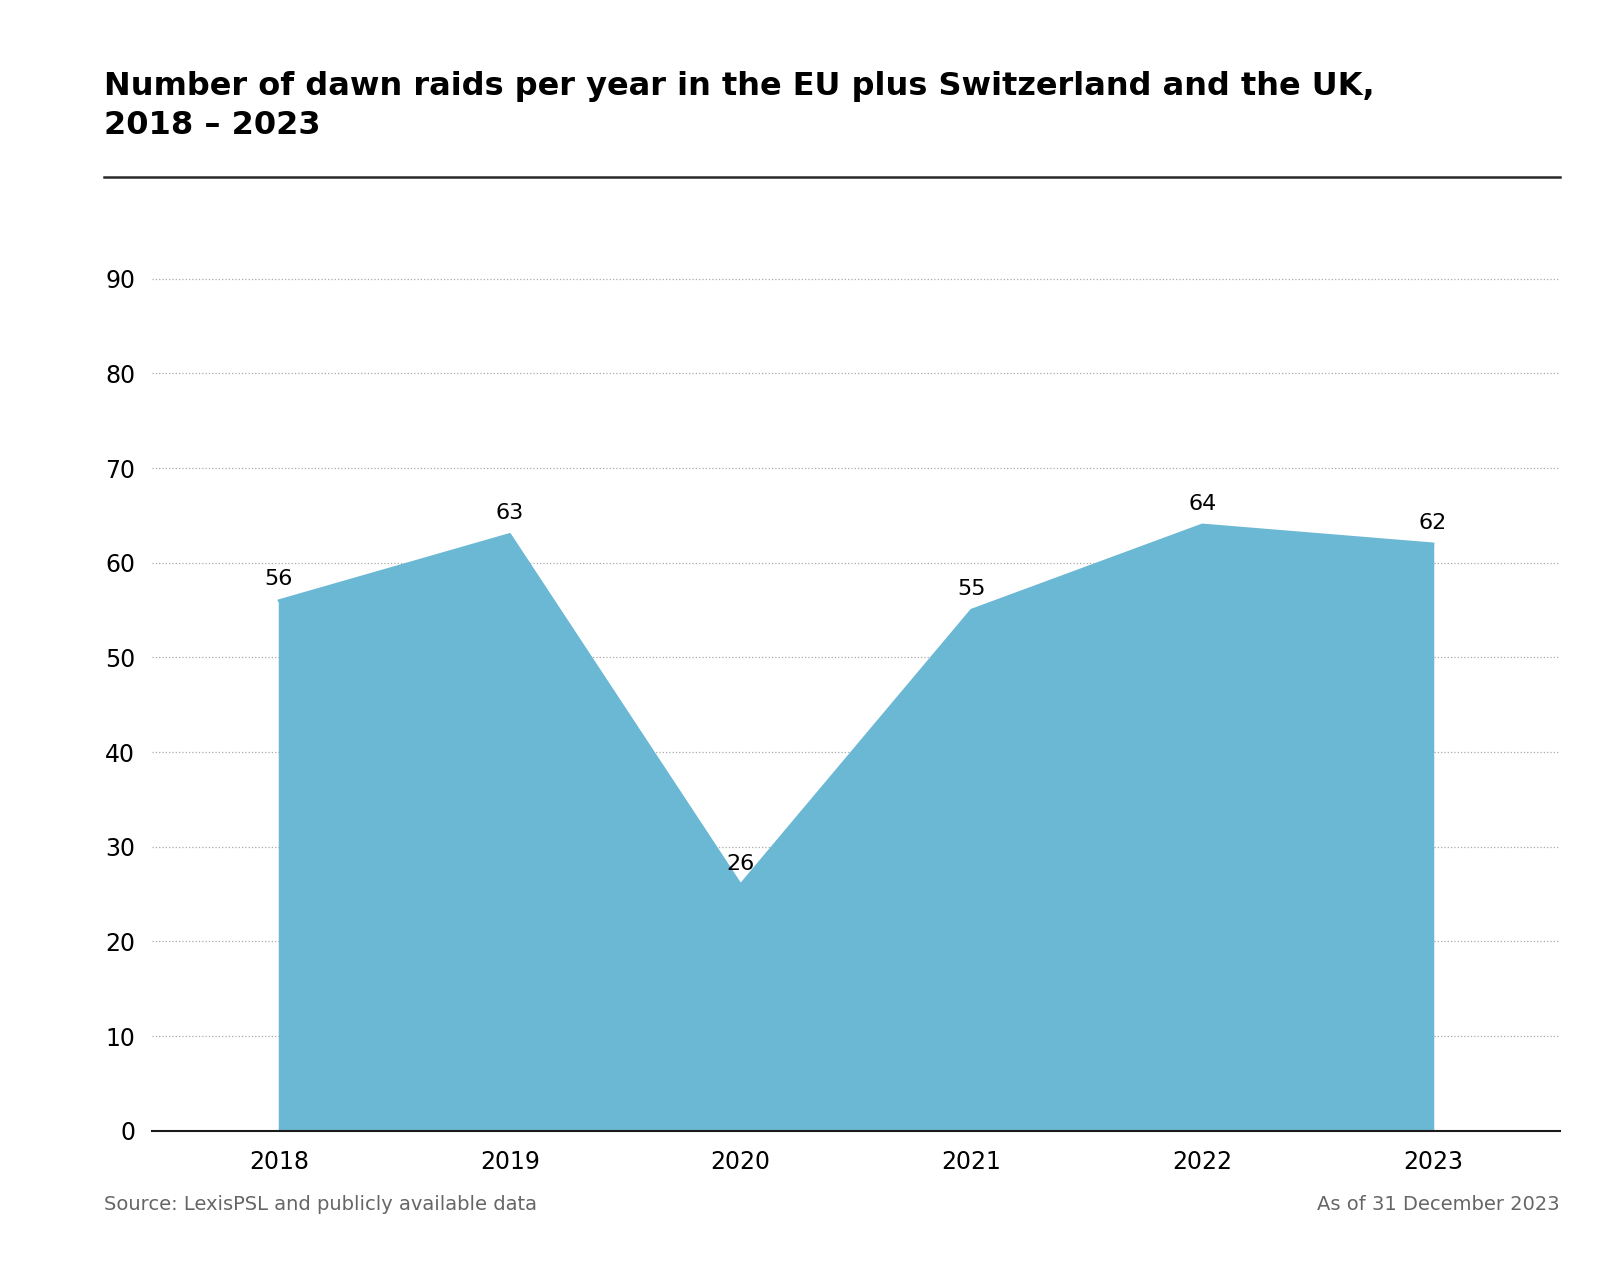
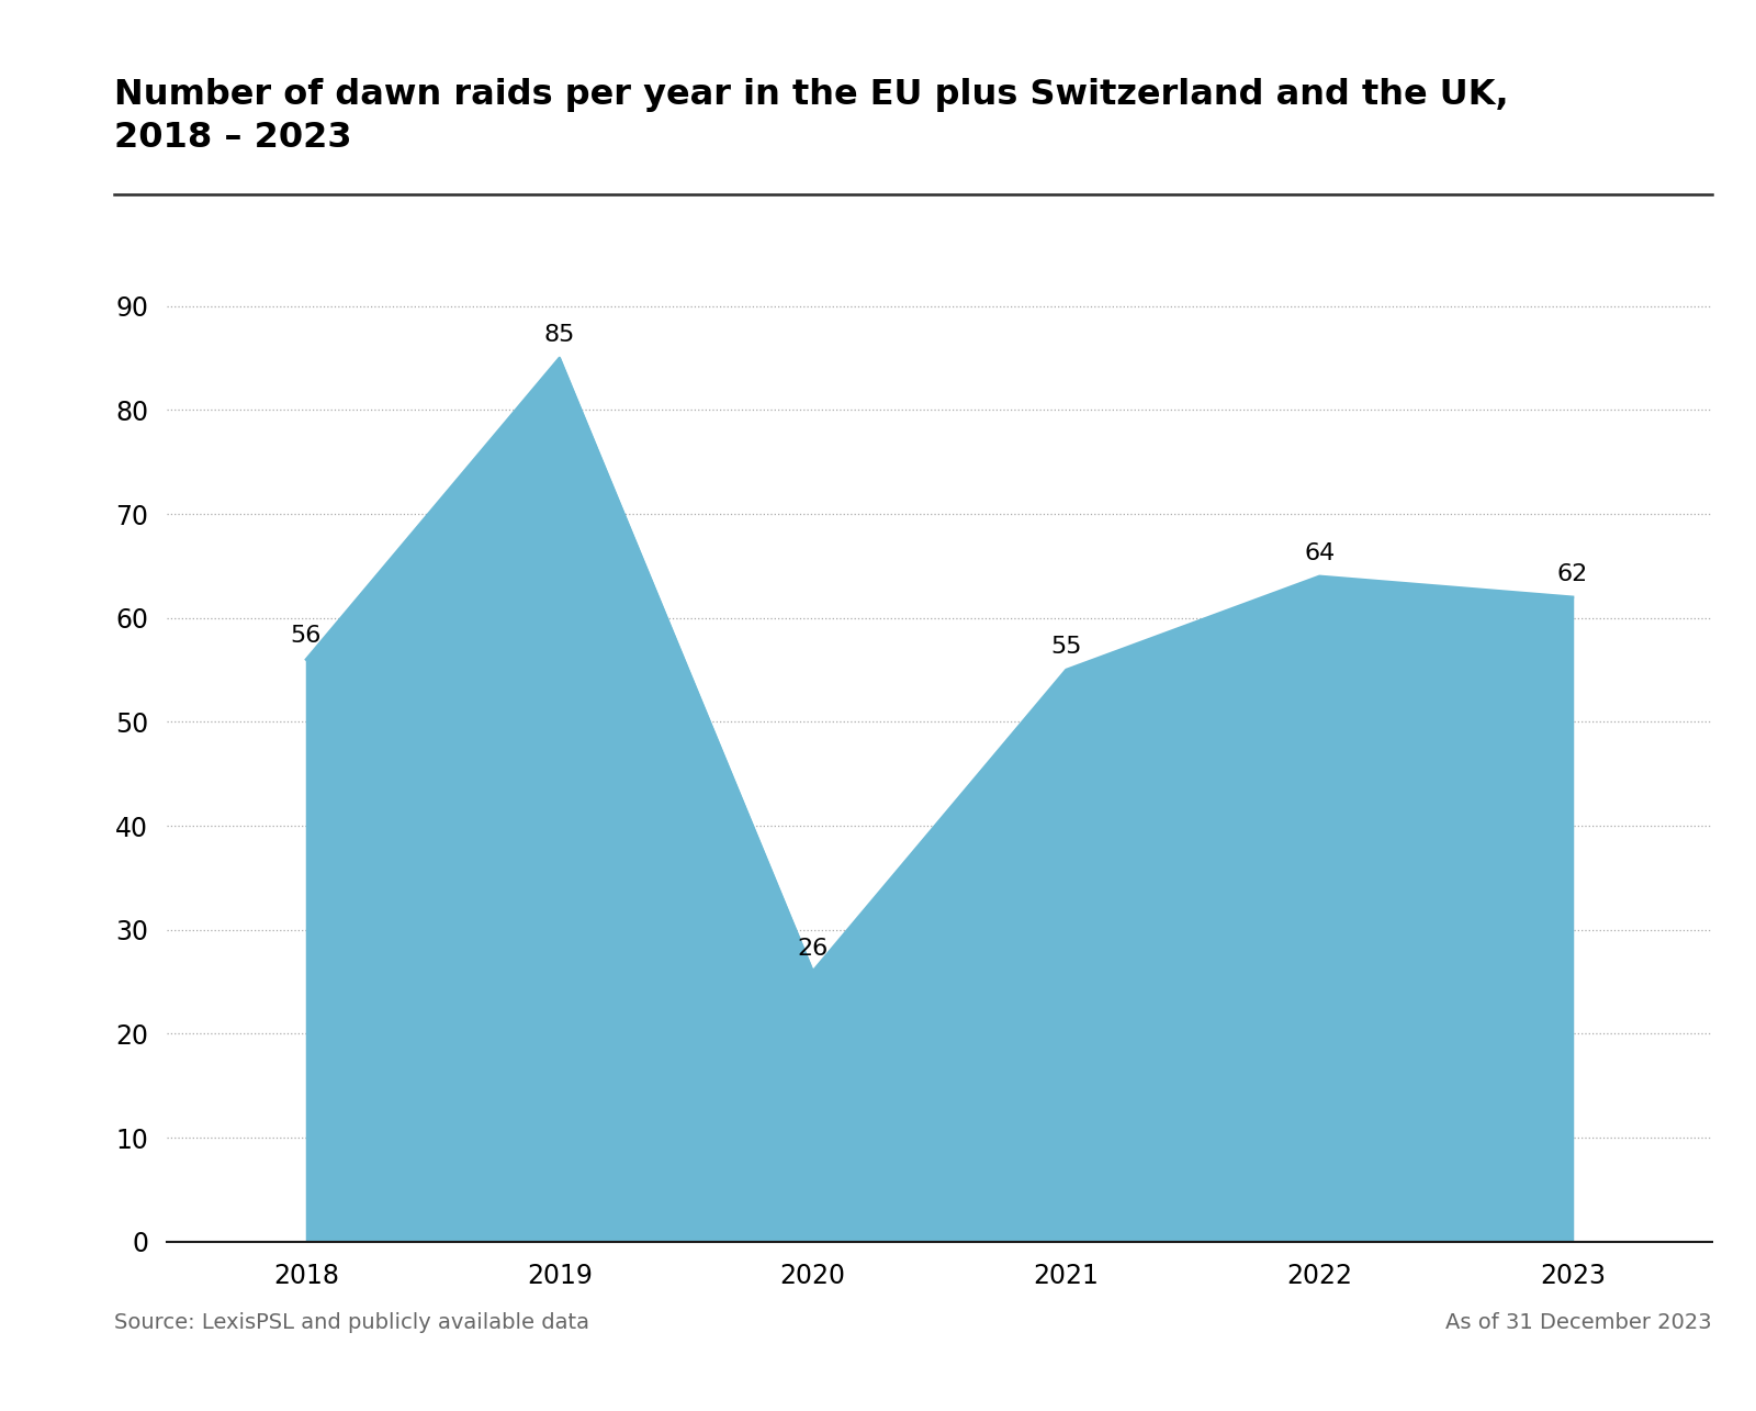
2019: 63 -> 85
